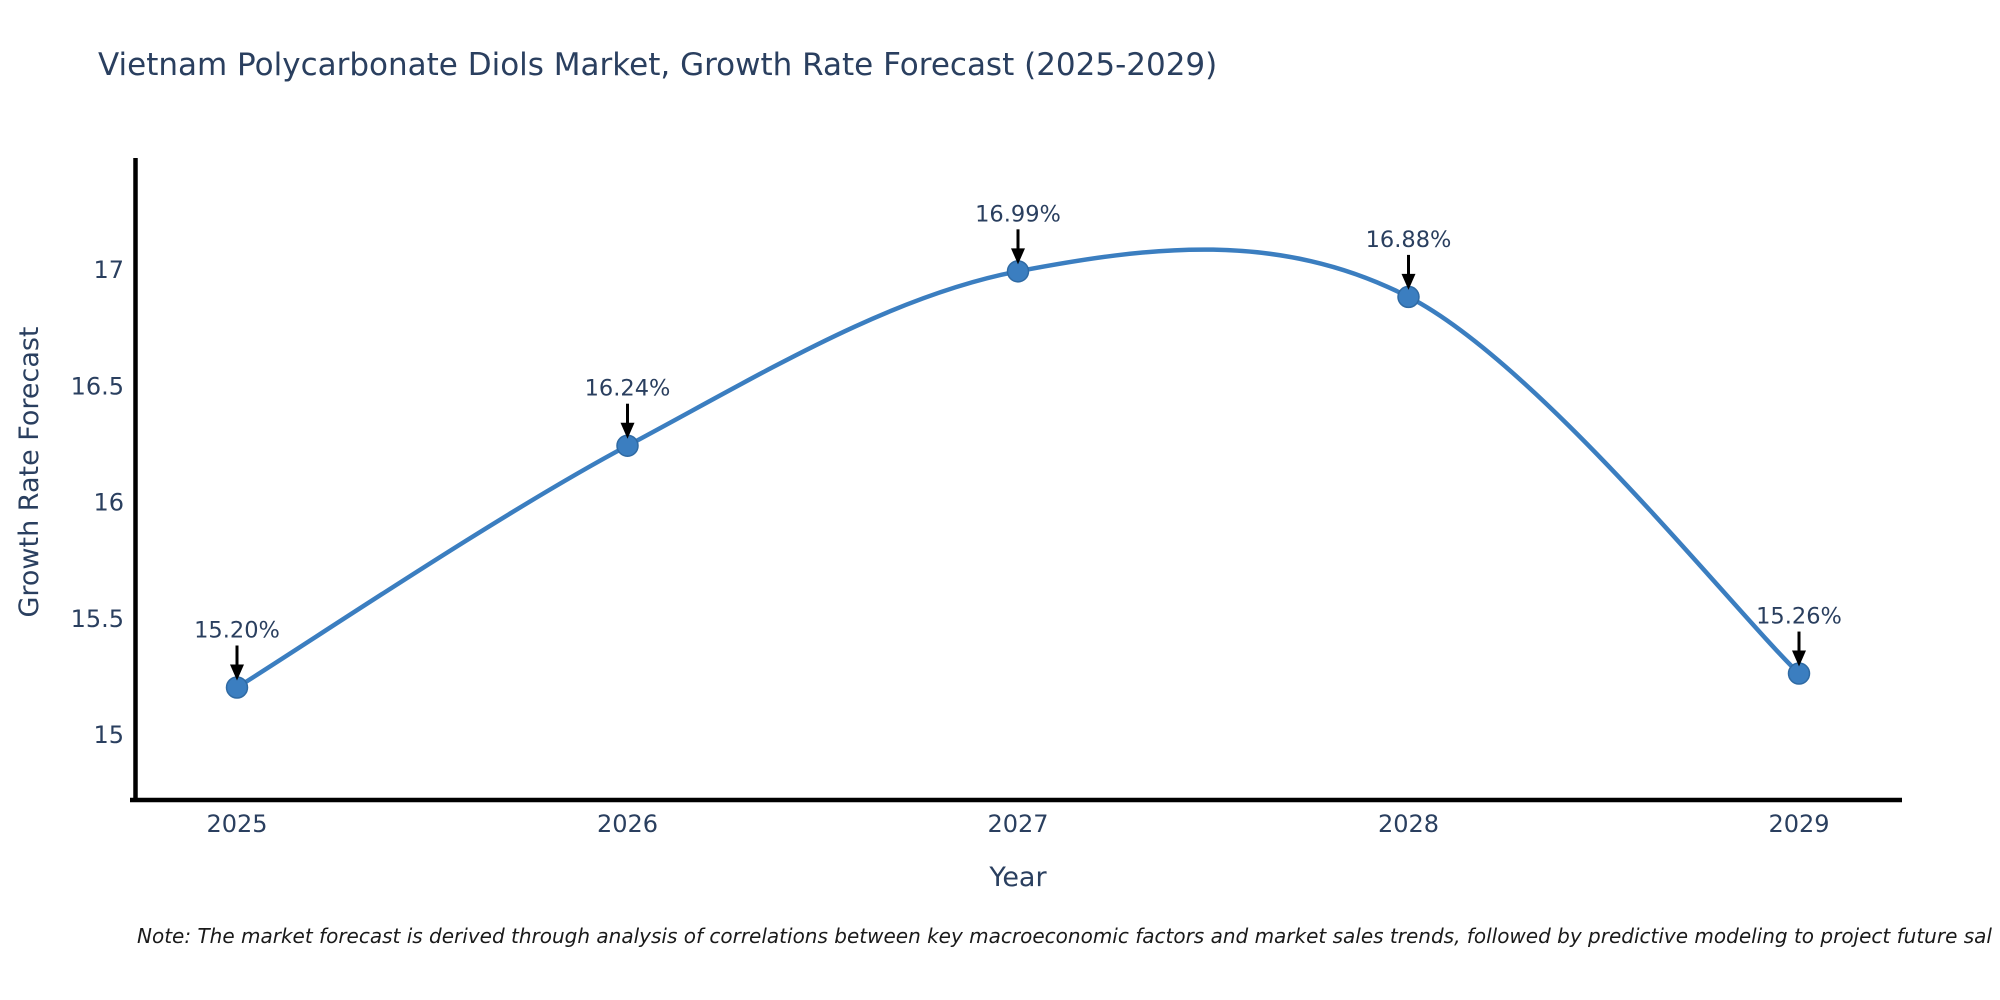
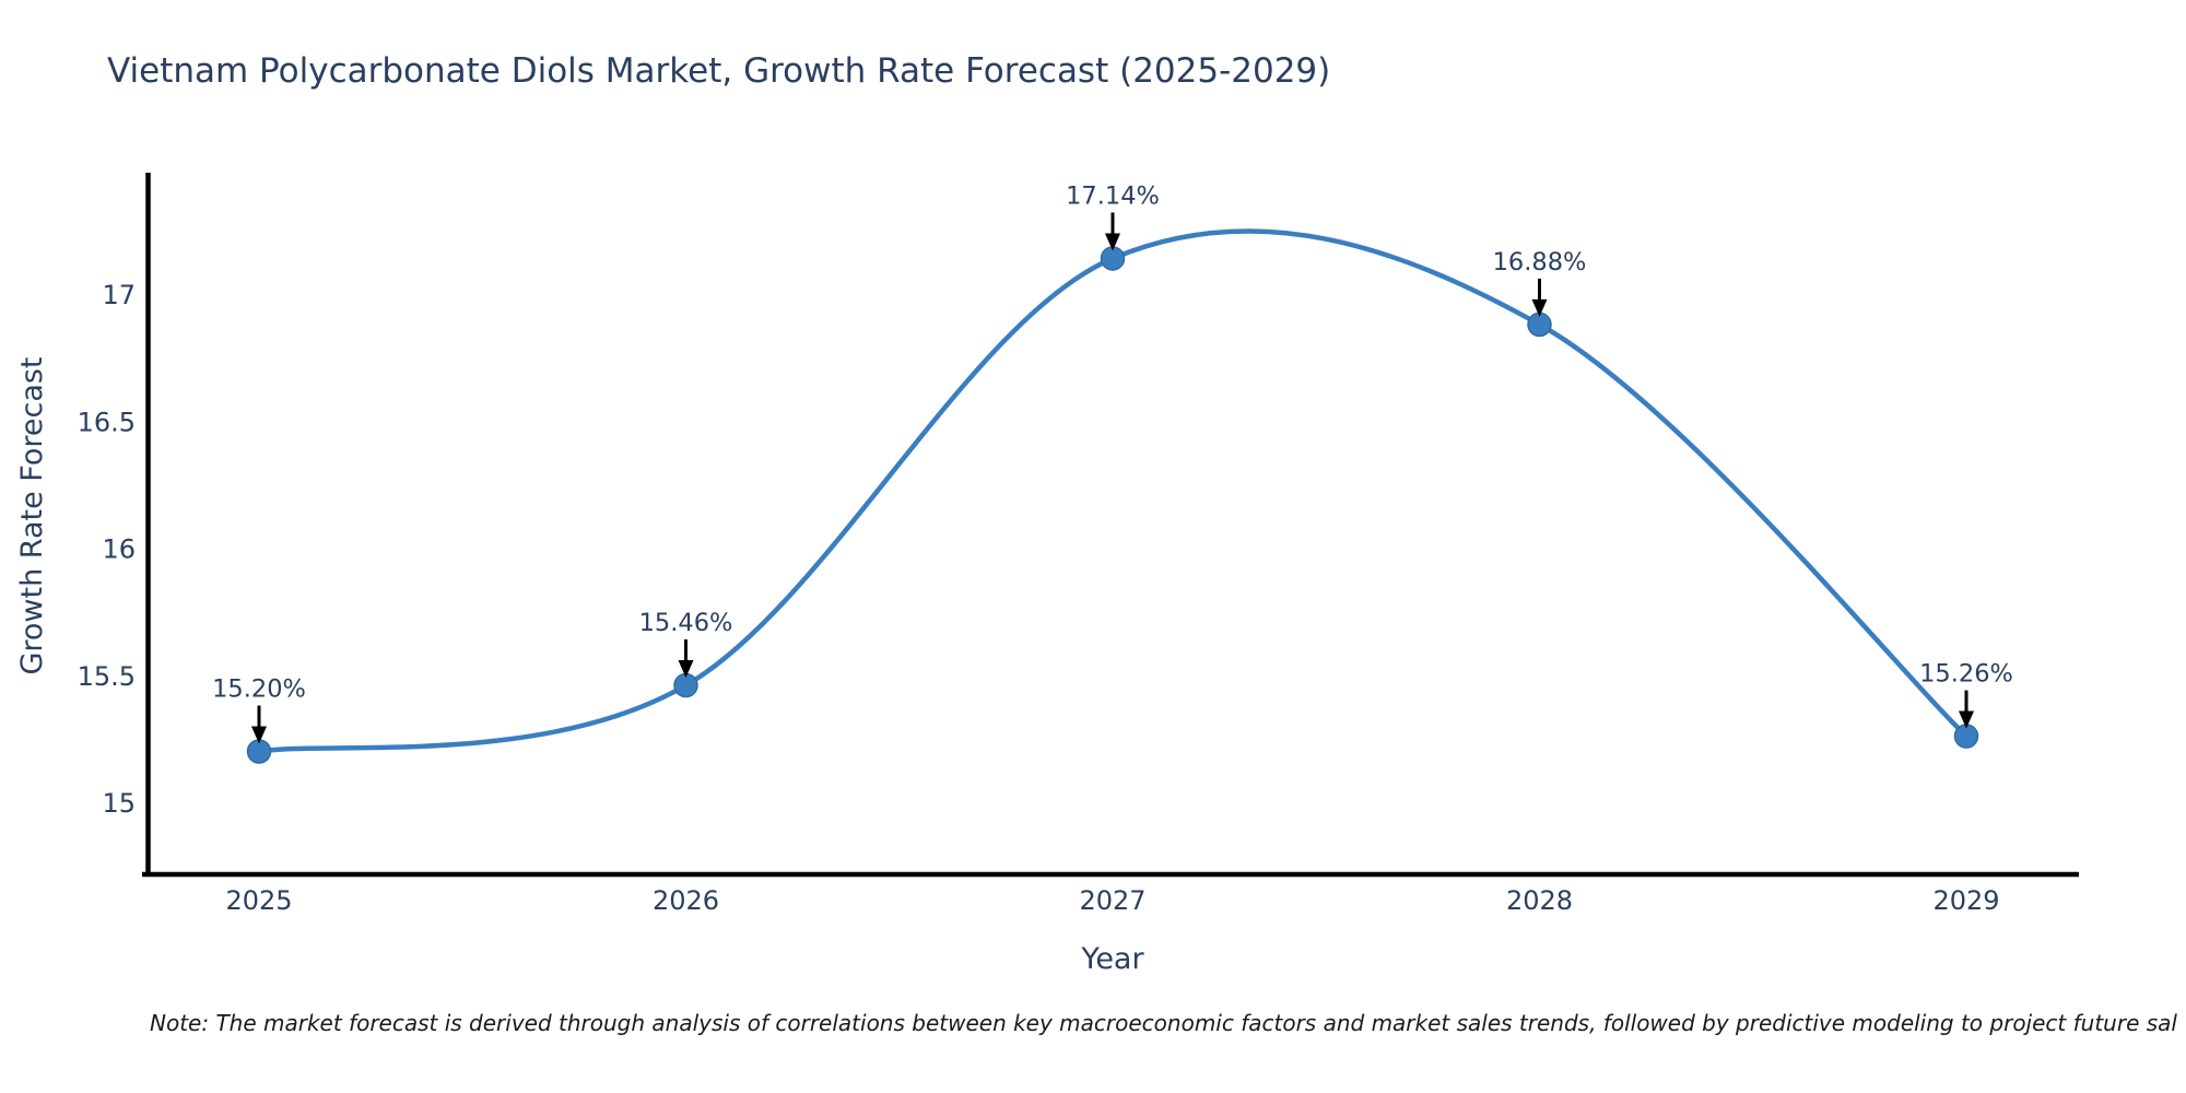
2026: 16.24% -> 15.46%
2027: 16.99% -> 17.14%
